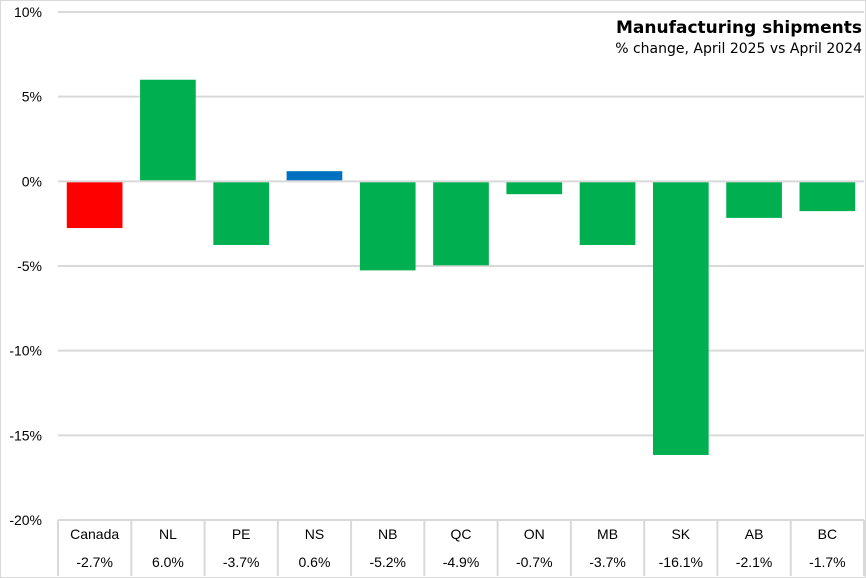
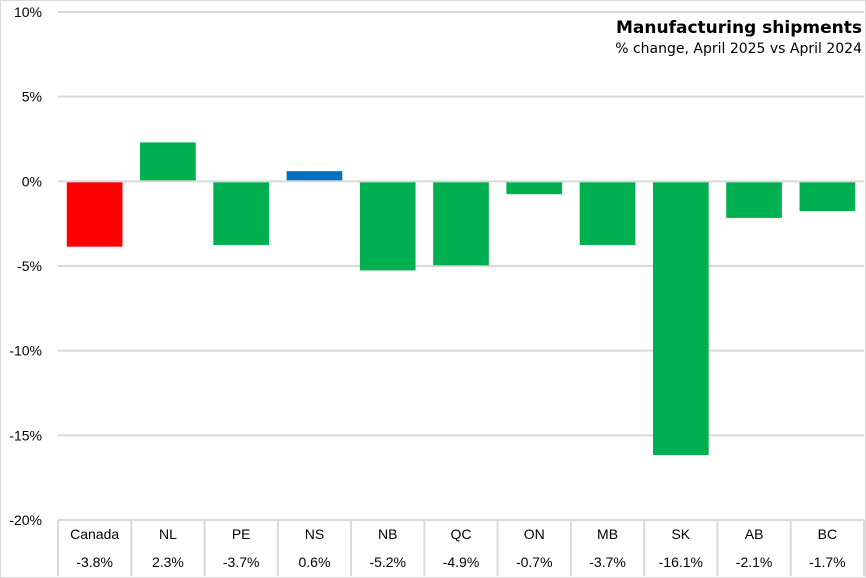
Canada: -2.7% -> -3.8%
NL: 6.0% -> 2.3%
